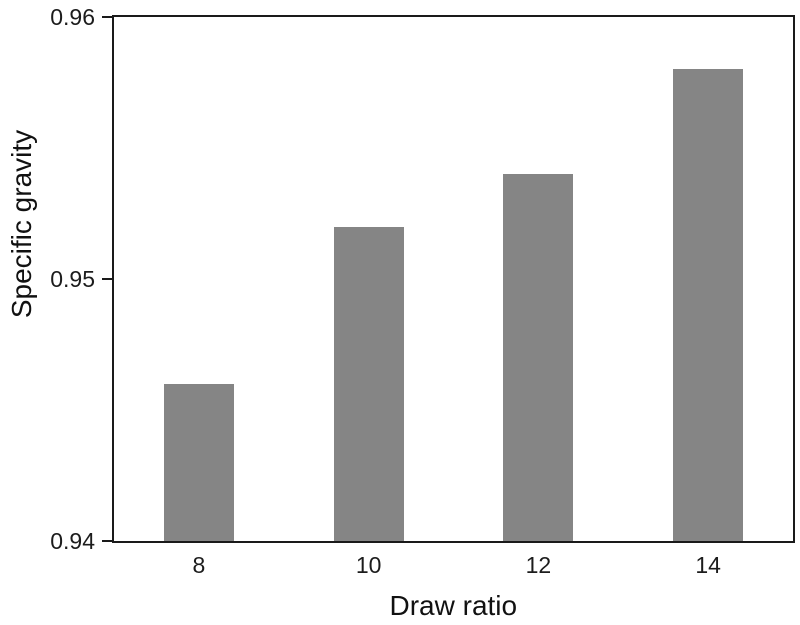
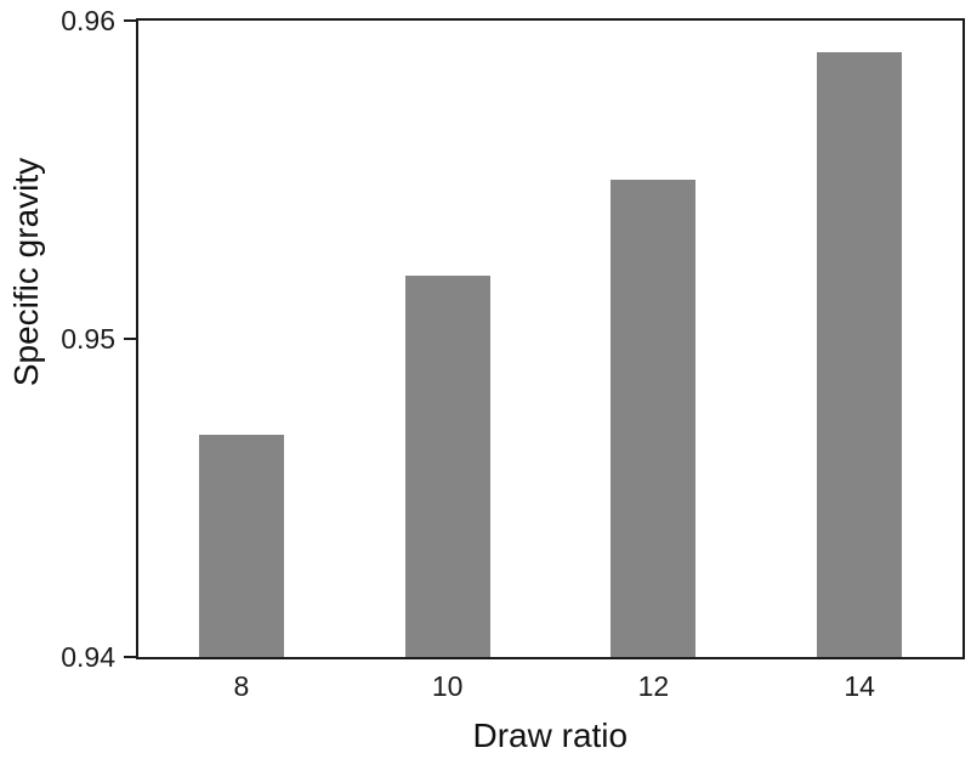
8: 0.946 -> 0.947
12: 0.954 -> 0.955
14: 0.958 -> 0.959
